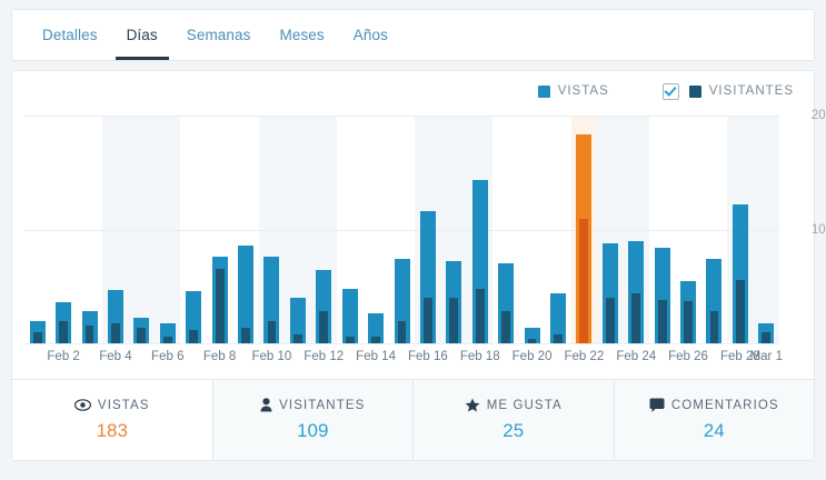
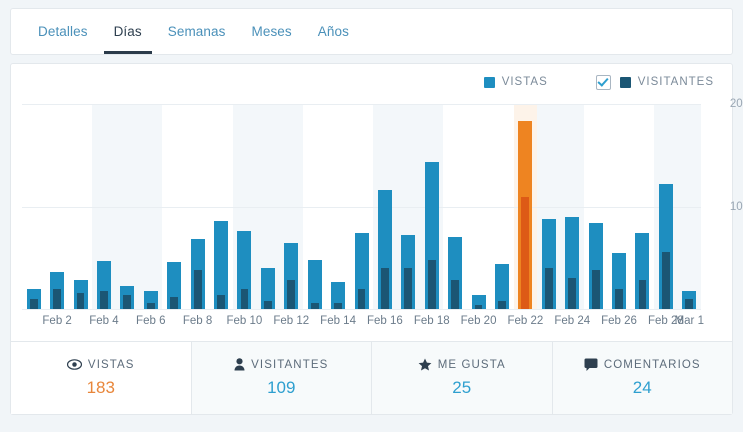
VISTAS/Feb 8: 76 -> 68
VISITANTES/Feb 8: 65 -> 38
VISITANTES/Feb 24: 44 -> 30
VISITANTES/Feb 26: 37 -> 20
